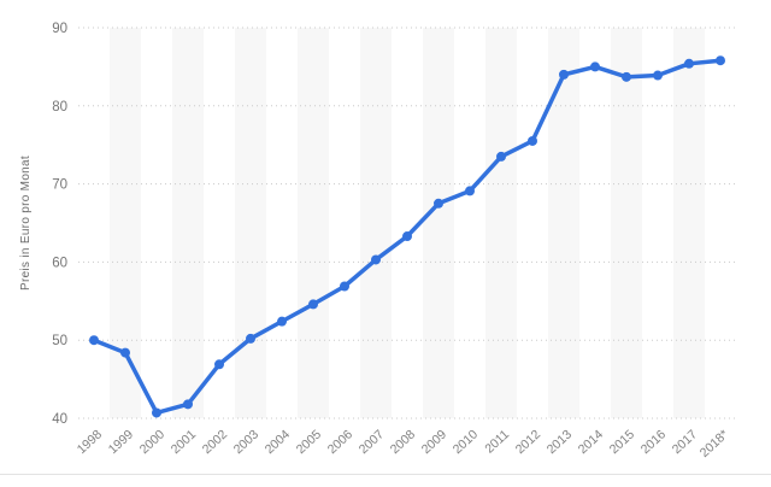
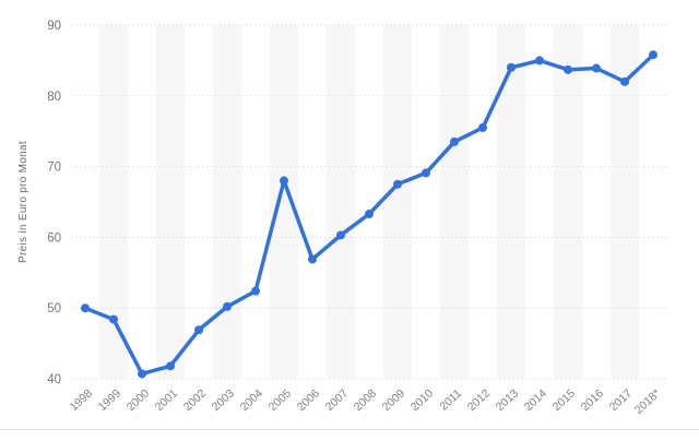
2005: 55 -> 68
2017: 85 -> 82
